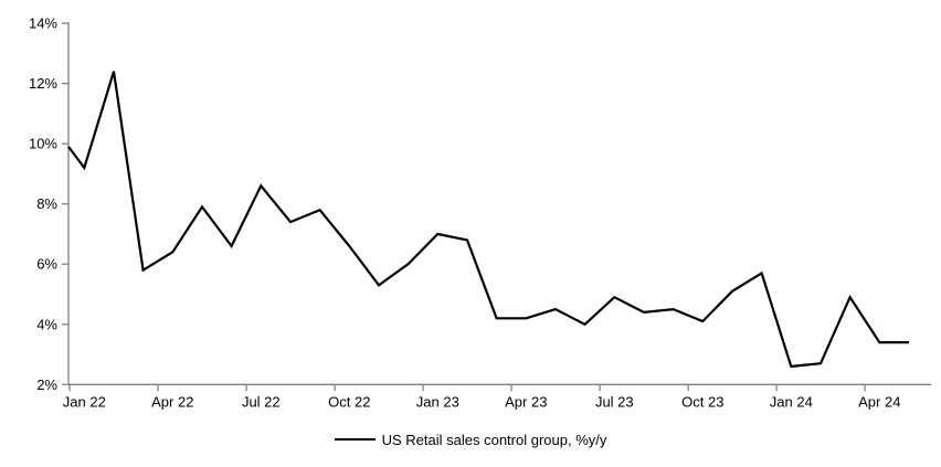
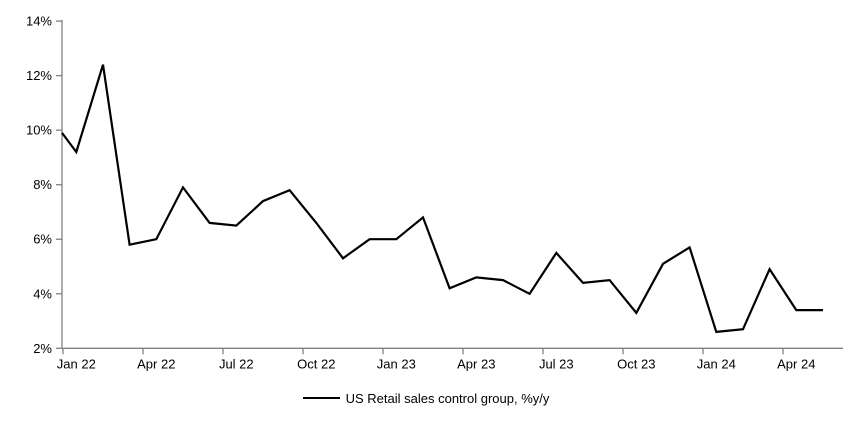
Apr 22: 6.4% -> 6.0%
Jul 22: 8.6% -> 6.5%
Jan 23: 7.0% -> 6.0%
Apr 23: 4.2% -> 4.6%
Jul 23: 4.9% -> 5.5%
Oct 23: 4.1% -> 3.3%
